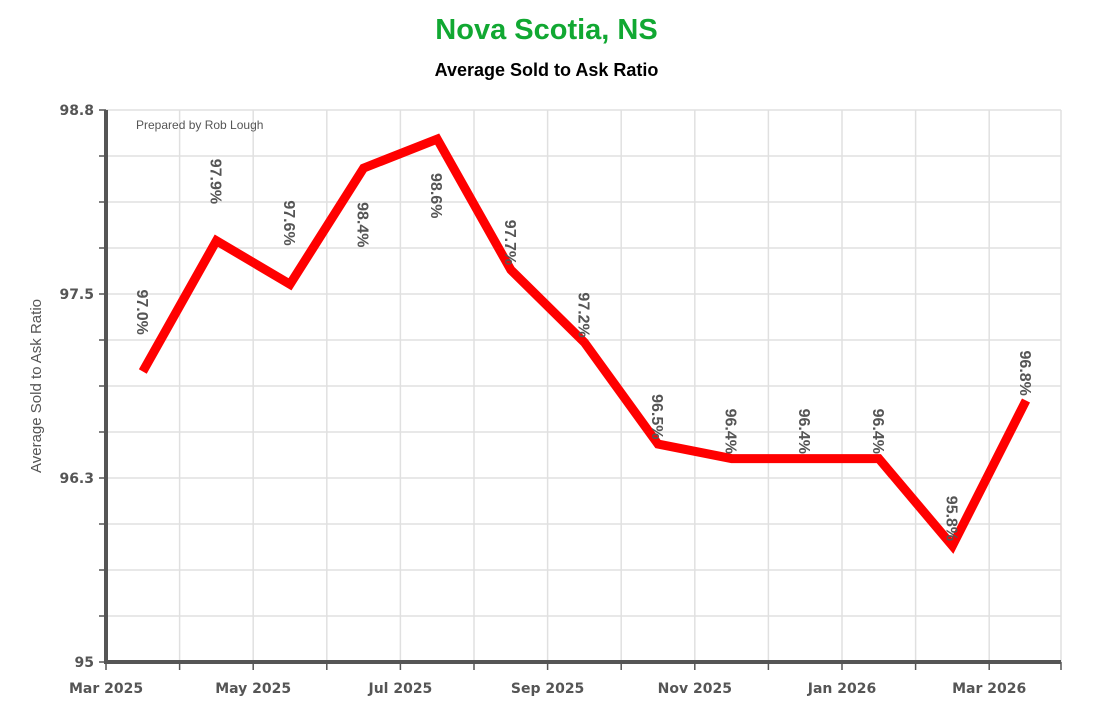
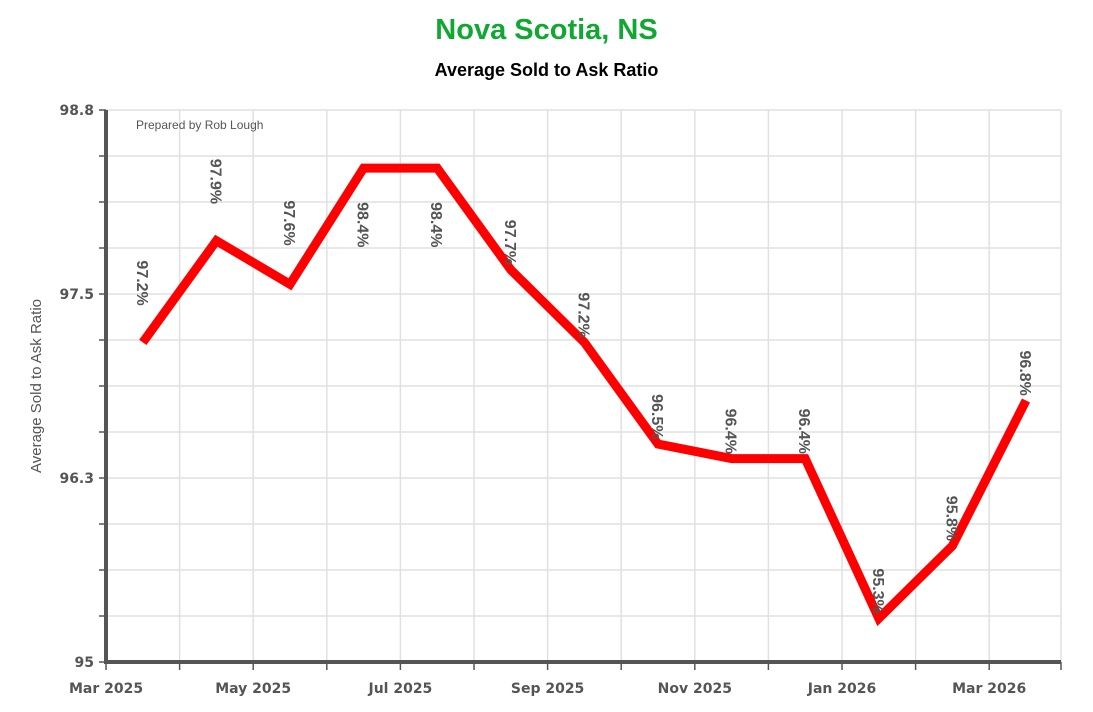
Mar 2025: 97.0% -> 97.2%
Jul 2025: 98.6% -> 98.4%
Jan 2026: 96.4% -> 95.3%
